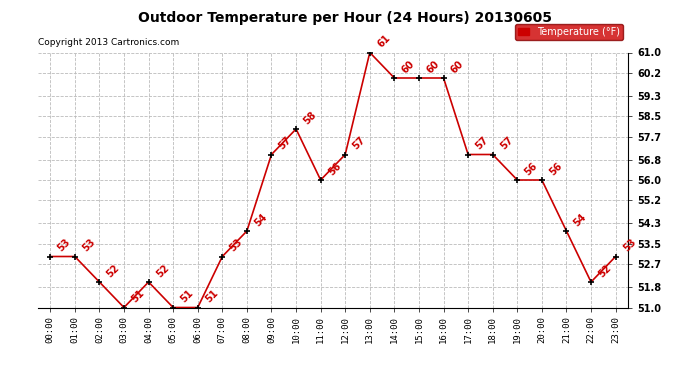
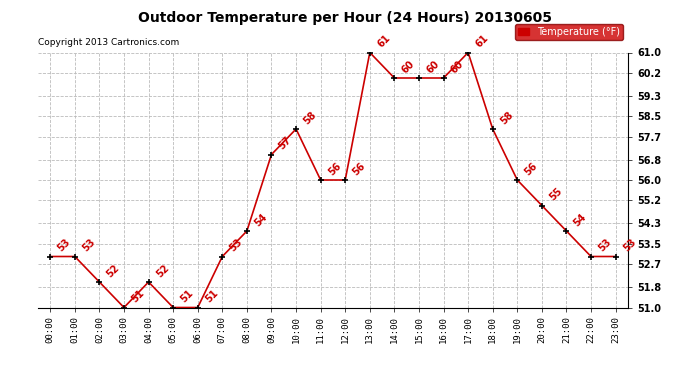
12:00: 57 -> 56
17:00: 57 -> 61
18:00: 57 -> 58
20:00: 56 -> 55
22:00: 52 -> 53
